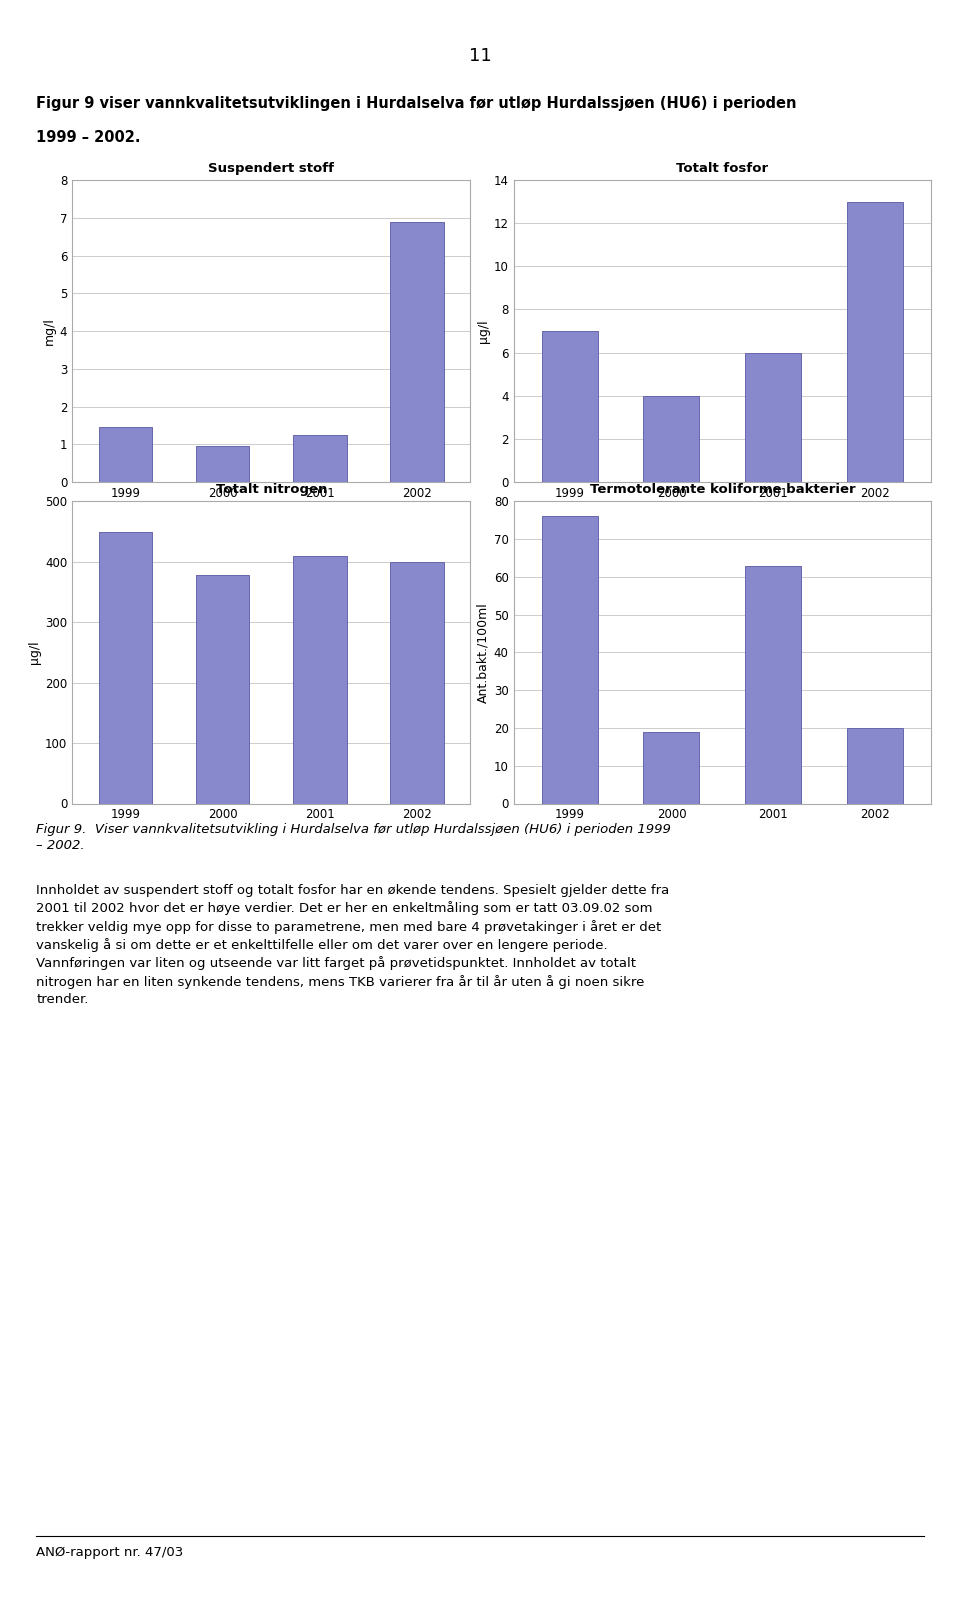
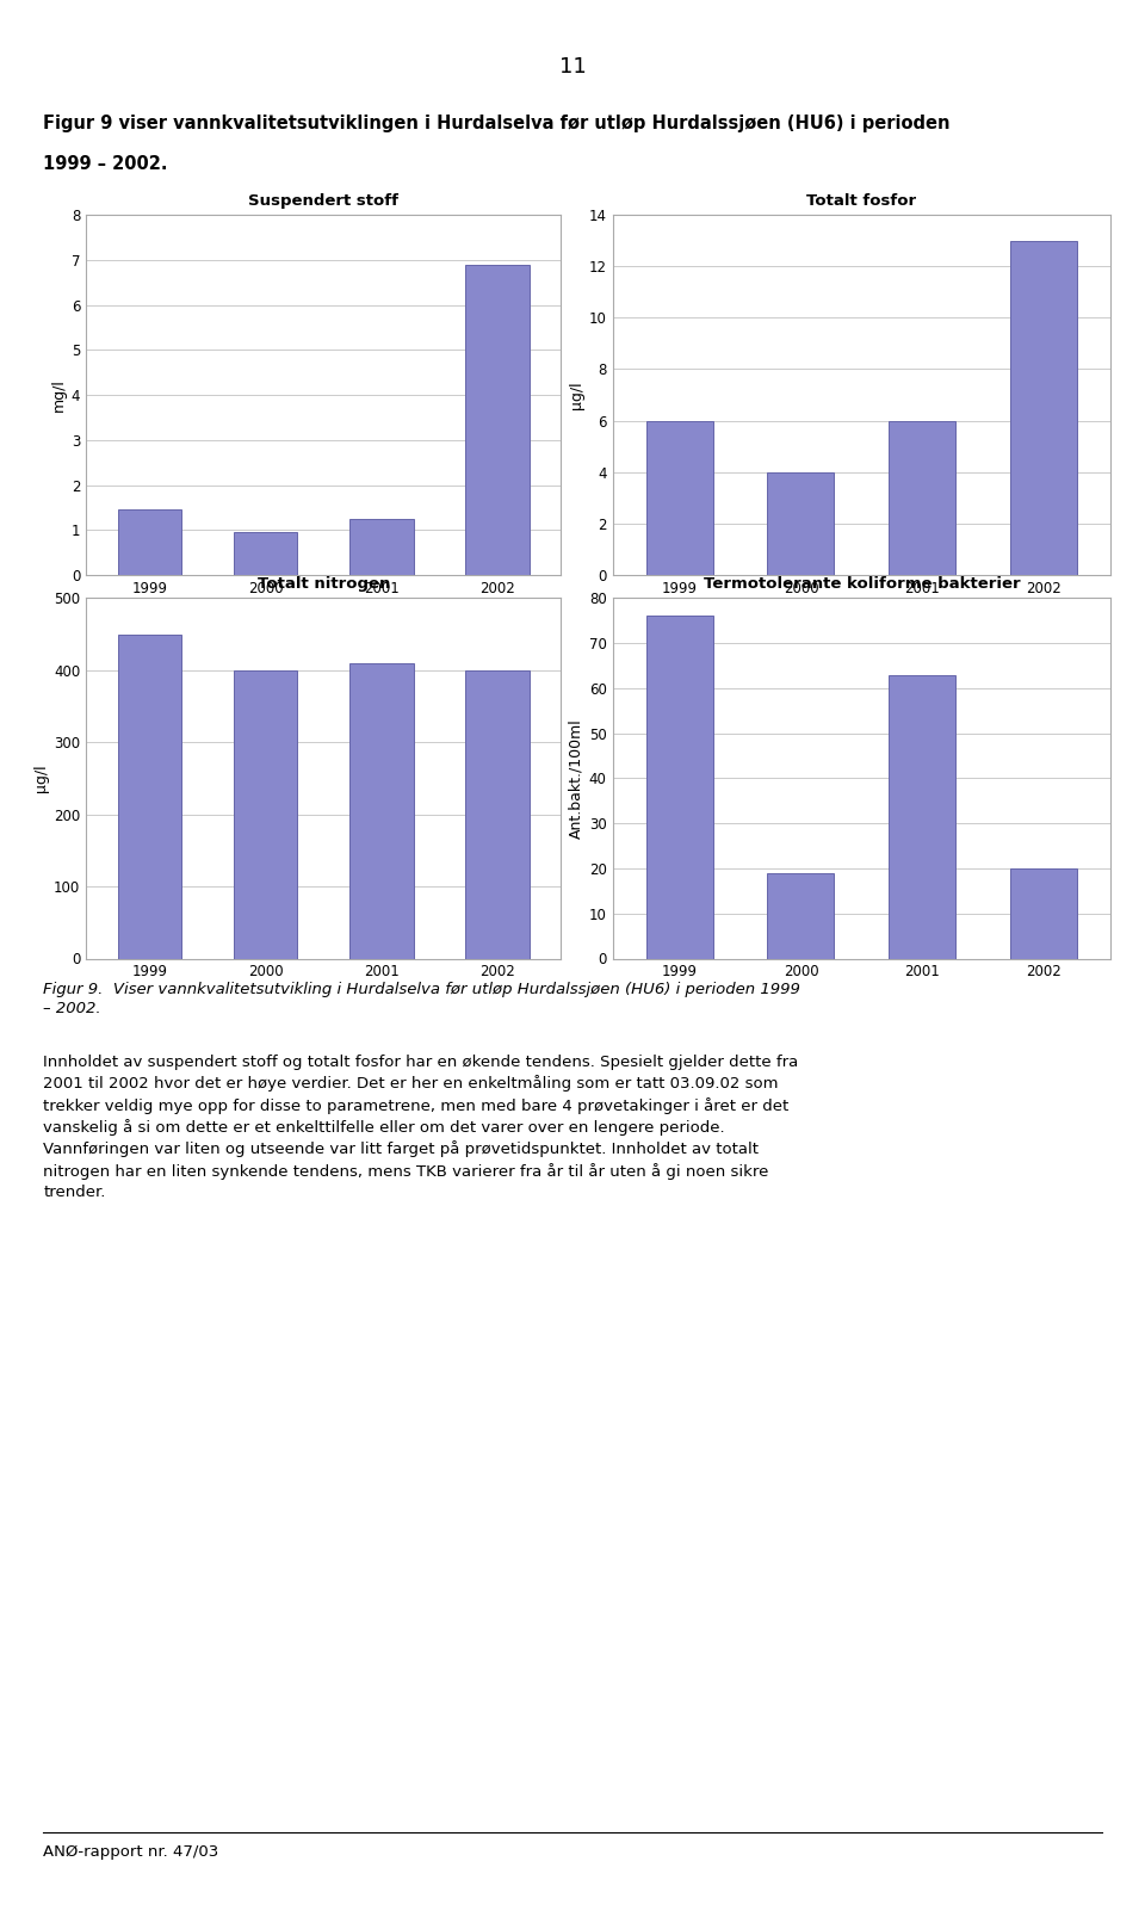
Totalt fosfor/1999: 7 -> 6
Totalt nitrogen/2000: 378 -> 400
